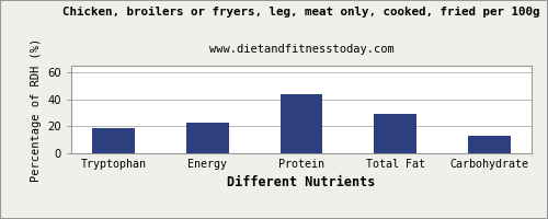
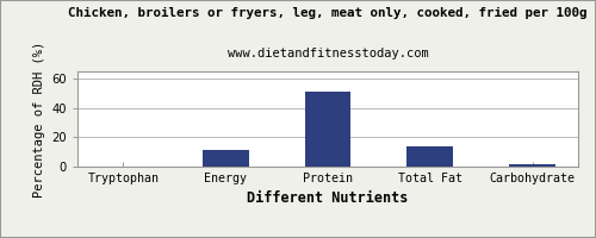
Tryptophan: 19 -> 0
Energy: 23 -> 11
Protein: 44 -> 51
Total Fat: 29 -> 14
Carbohydrate: 13 -> 2
